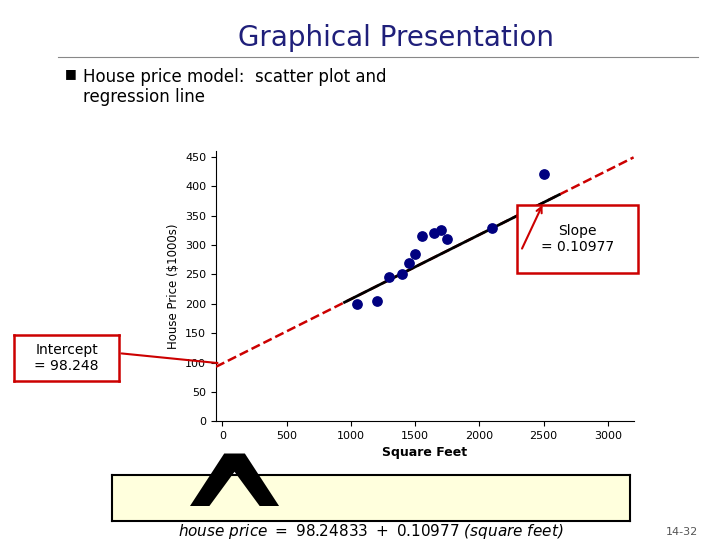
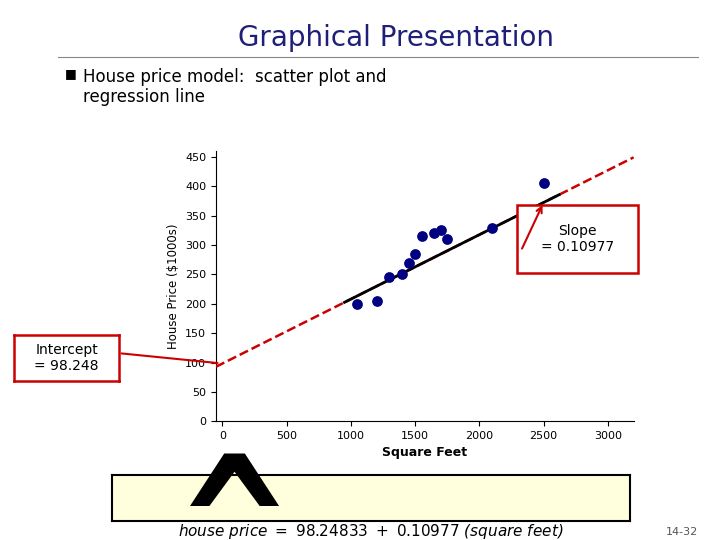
2500: 422 -> 405
